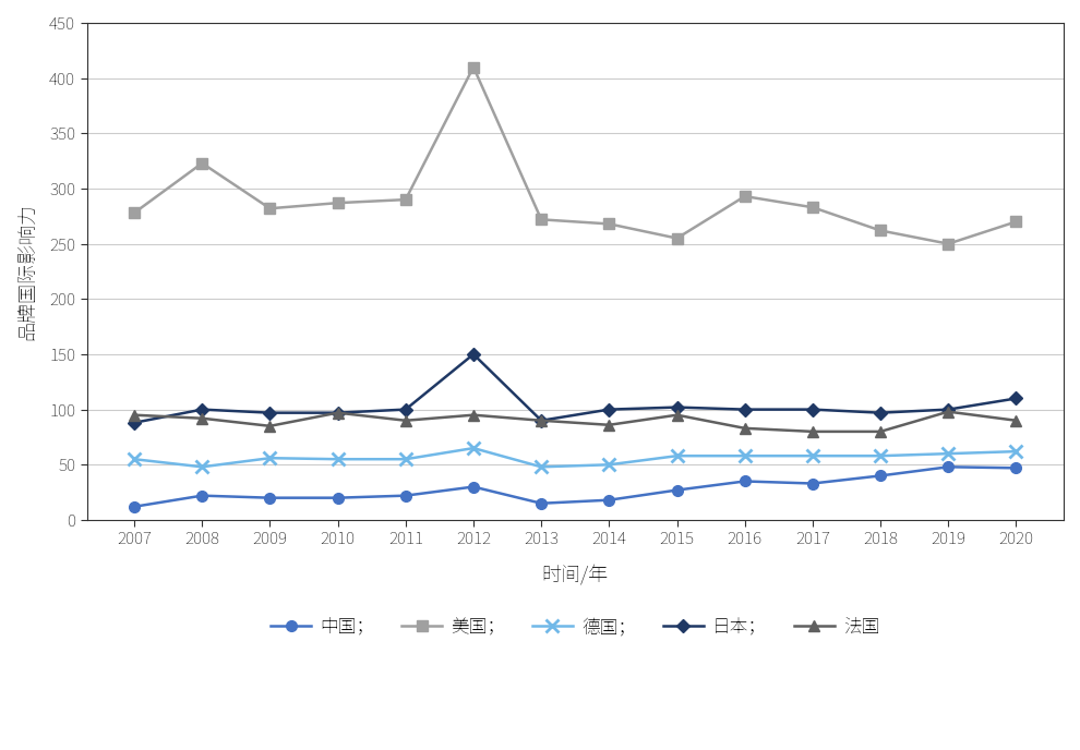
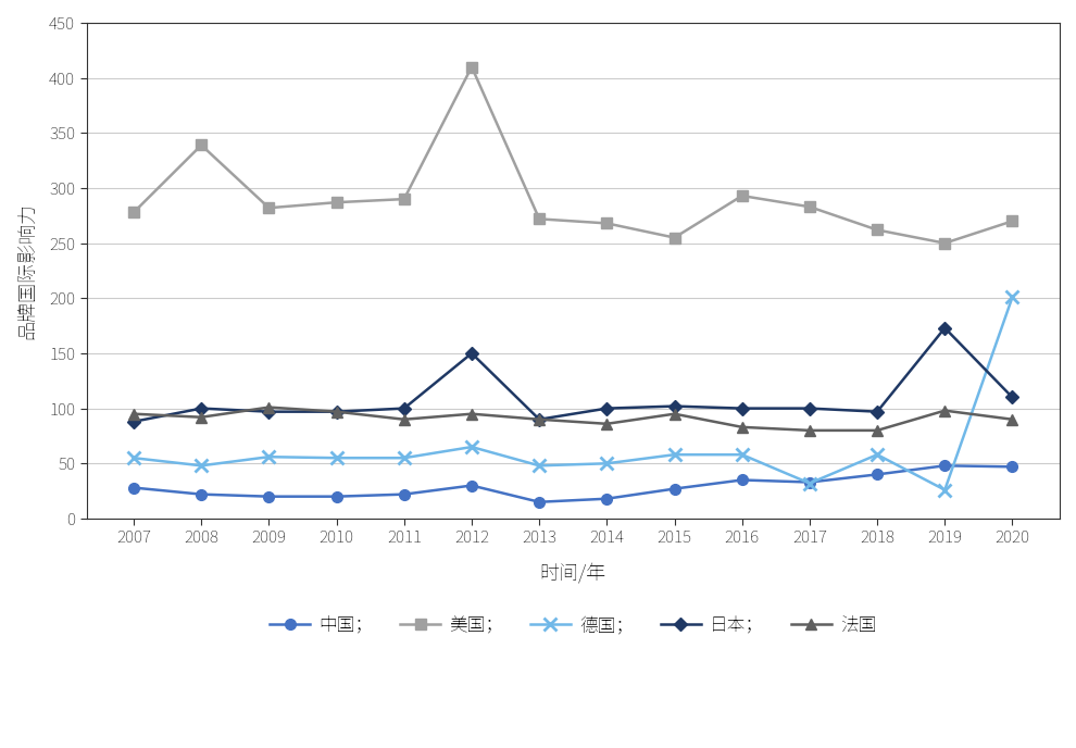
中国；/2007: 12 -> 28
美国；/2008: 323 -> 339
法国/2009: 85 -> 101
德国；/2017: 58 -> 32
德国；/2019: 60 -> 26
日本；/2019: 100 -> 173
德国；/2020: 62 -> 201
